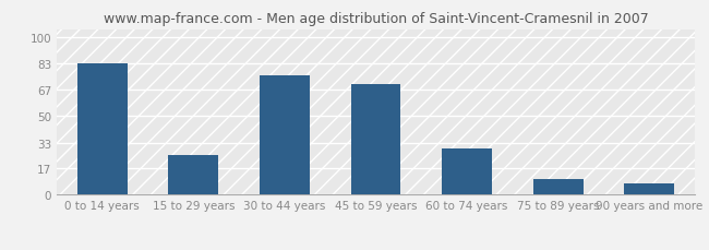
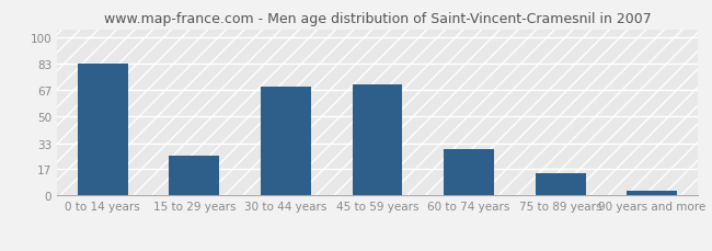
30 to 44 years: 76 -> 69
75 to 89 years: 10 -> 14
90 years and more: 7 -> 3
